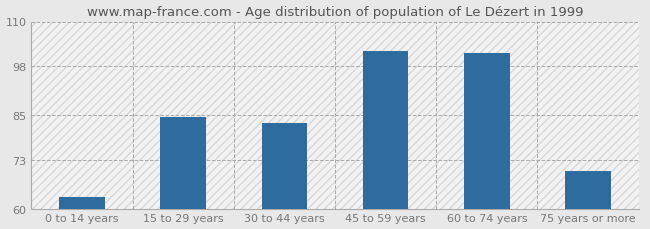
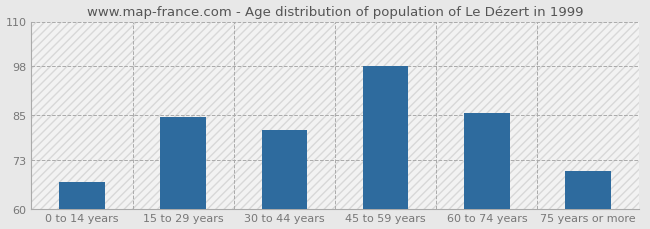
0 to 14 years: 63.0 -> 67.0
30 to 44 years: 83.0 -> 81.0
45 to 59 years: 102.0 -> 98.0
60 to 74 years: 101.5 -> 85.5
